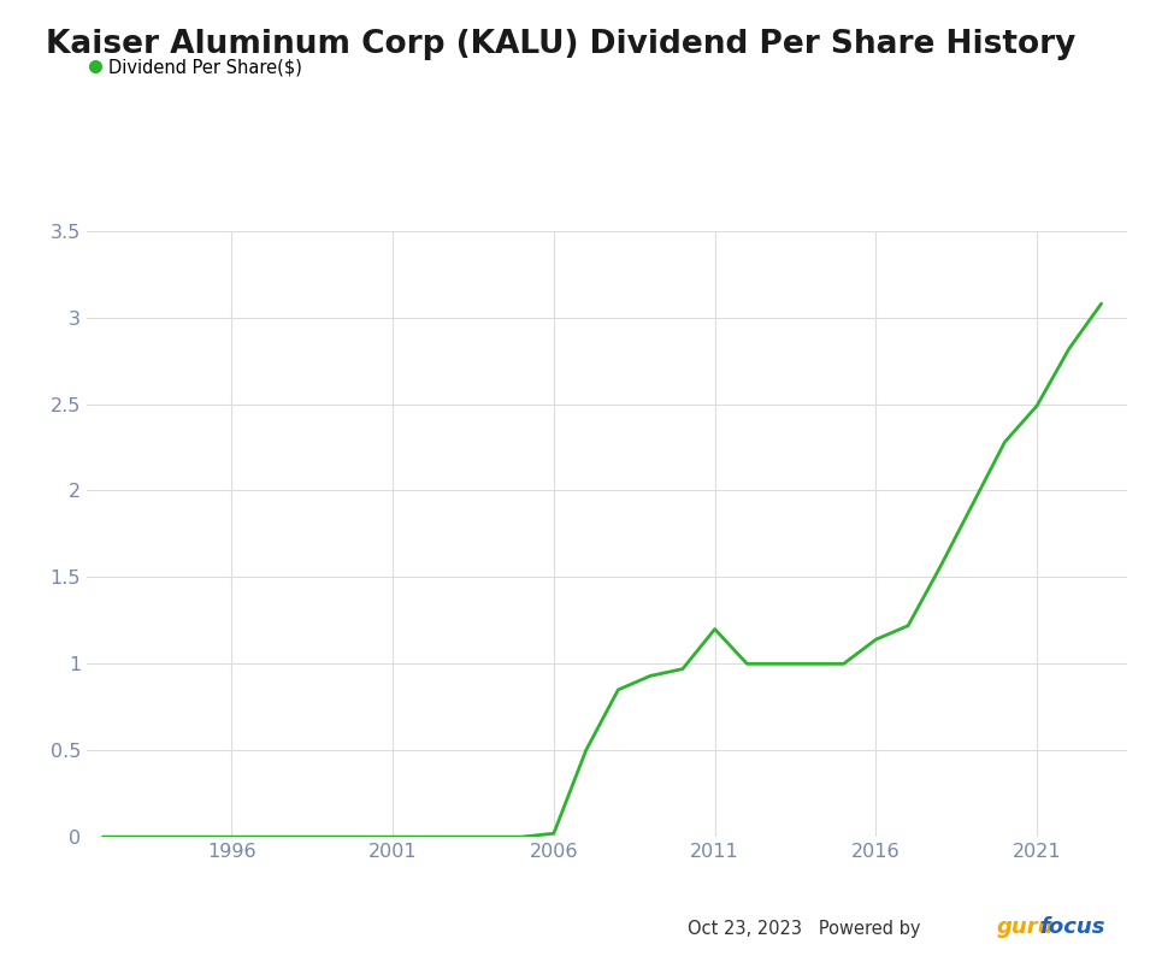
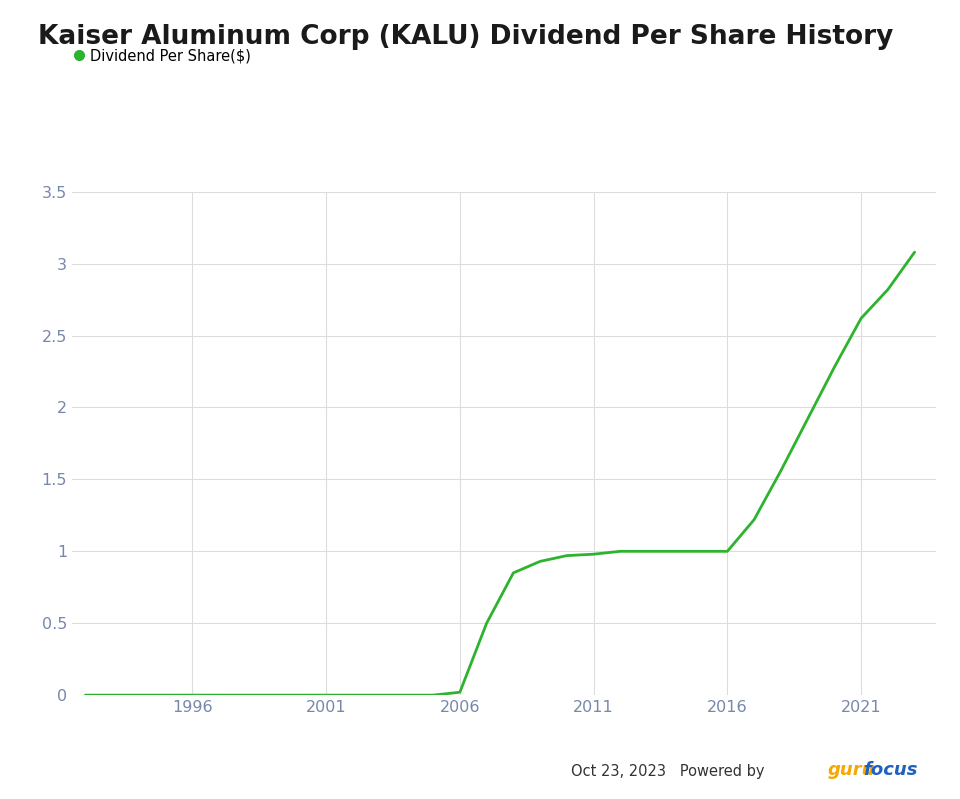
2011: 1.20 -> 0.98
2016: 1.14 -> 1.00
2021: 2.49 -> 2.62
